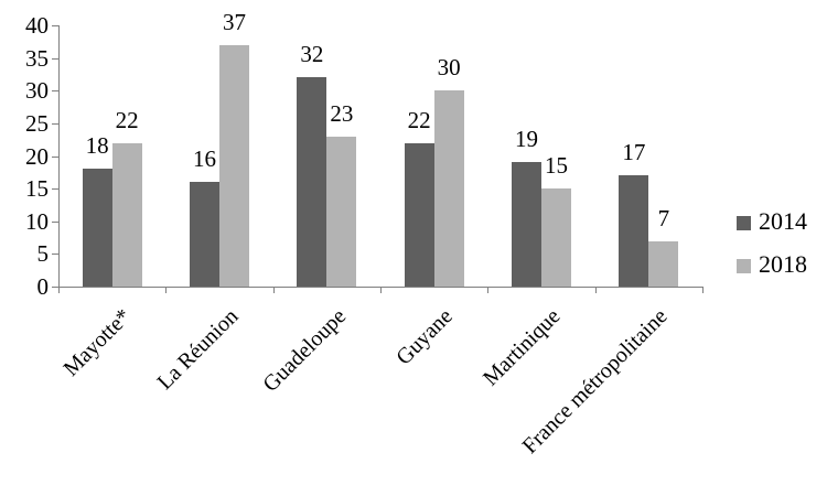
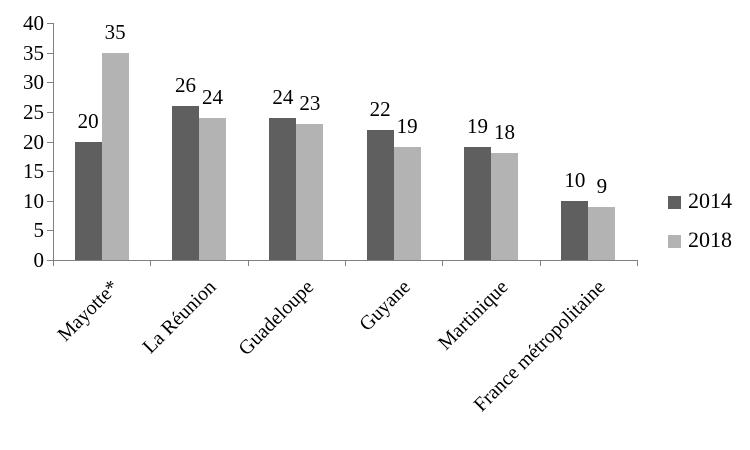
2014/Mayotte*: 18 -> 20
2018/Mayotte*: 22 -> 35
2014/La Réunion: 16 -> 26
2018/La Réunion: 37 -> 24
2014/Guadeloupe: 32 -> 24
2018/Guyane: 30 -> 19
2018/Martinique: 15 -> 18
2014/France métropolitaine: 17 -> 10
2018/France métropolitaine: 7 -> 9
